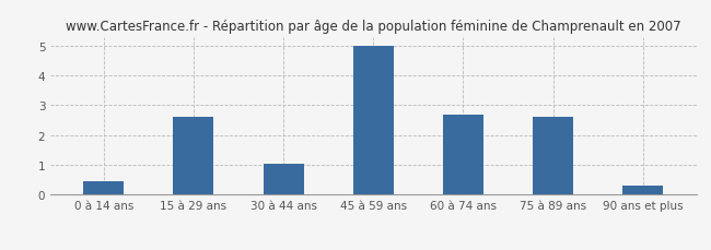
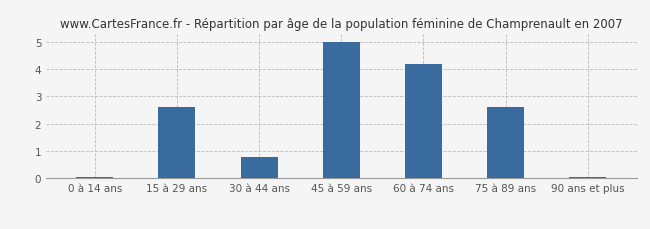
0 à 14 ans: 0.45 -> 0.05
30 à 44 ans: 1.05 -> 0.80
60 à 74 ans: 2.70 -> 4.20
90 ans et plus: 0.30 -> 0.05
